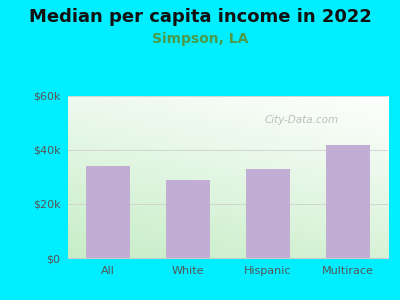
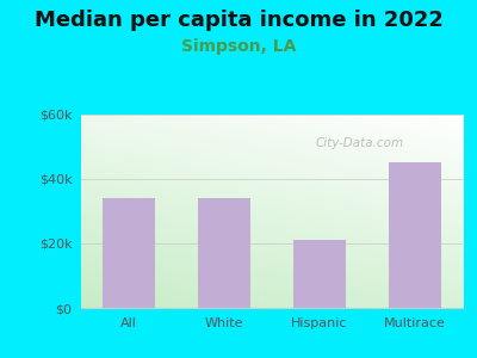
White: $29k -> $34k
Hispanic: $33k -> $21k
Multirace: $42k -> $45k
